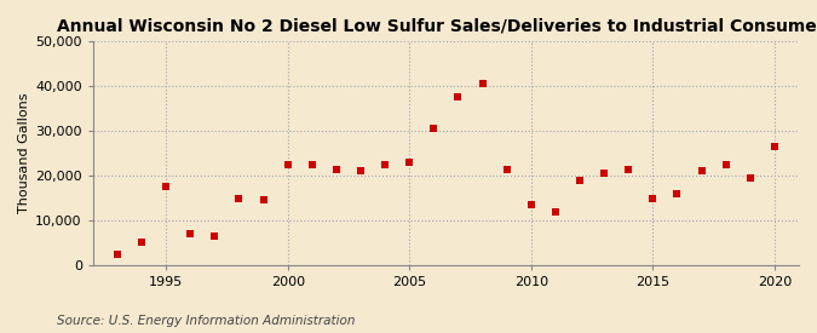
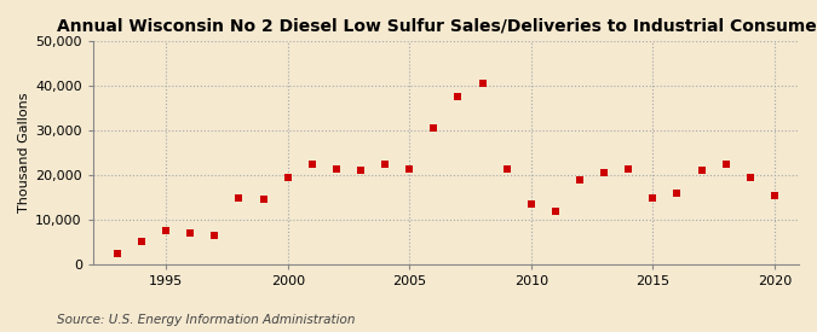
1995: 17,500 -> 7,500
2000: 22,500 -> 19,500
2005: 23,000 -> 21,500
2020: 26,500 -> 15,500
